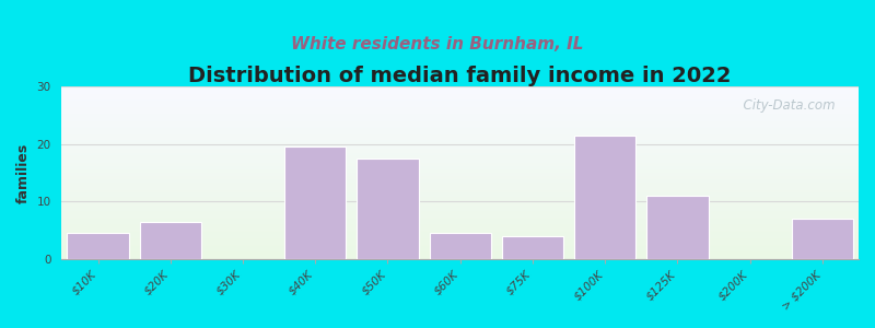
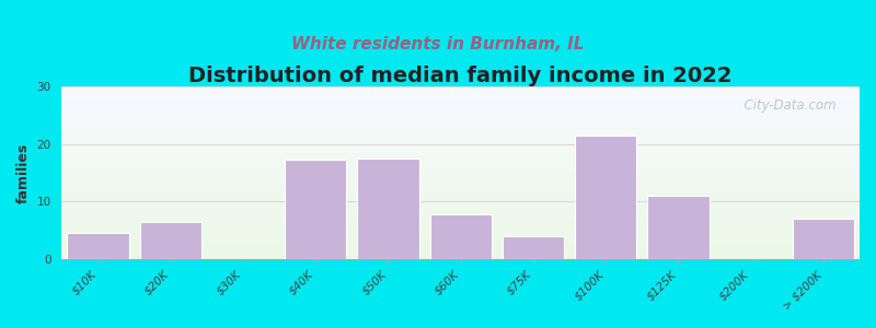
$40K: 19.5 -> 17.2
$60K: 4.5 -> 7.8
